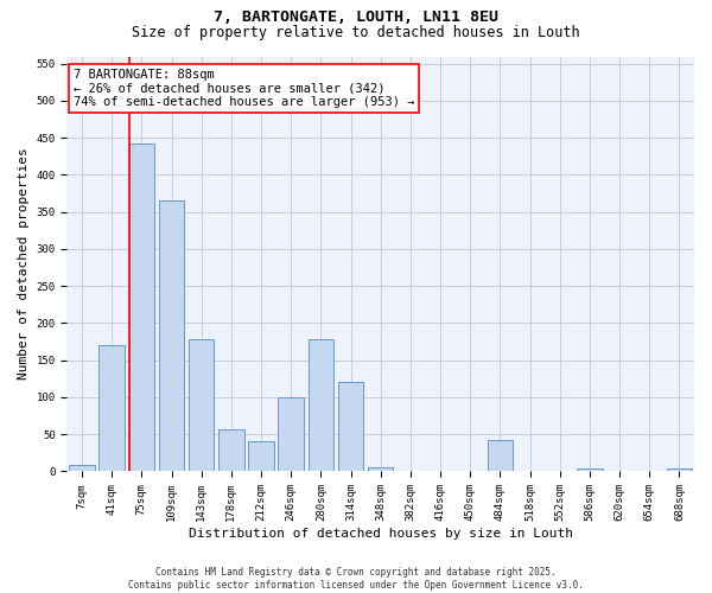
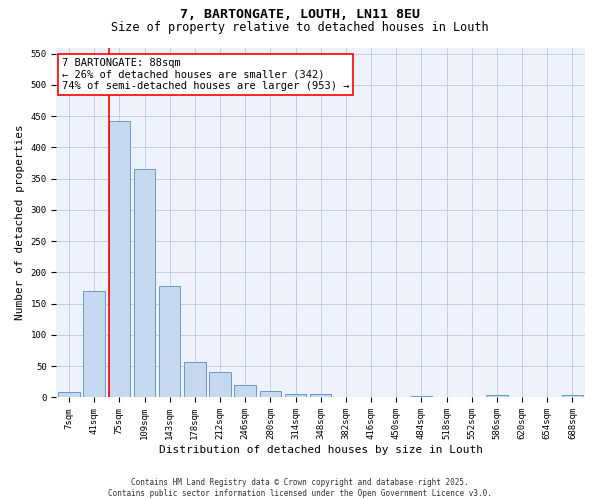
246sqm: 100 -> 20
280sqm: 178 -> 10
314sqm: 120 -> 6
484sqm: 42 -> 3
